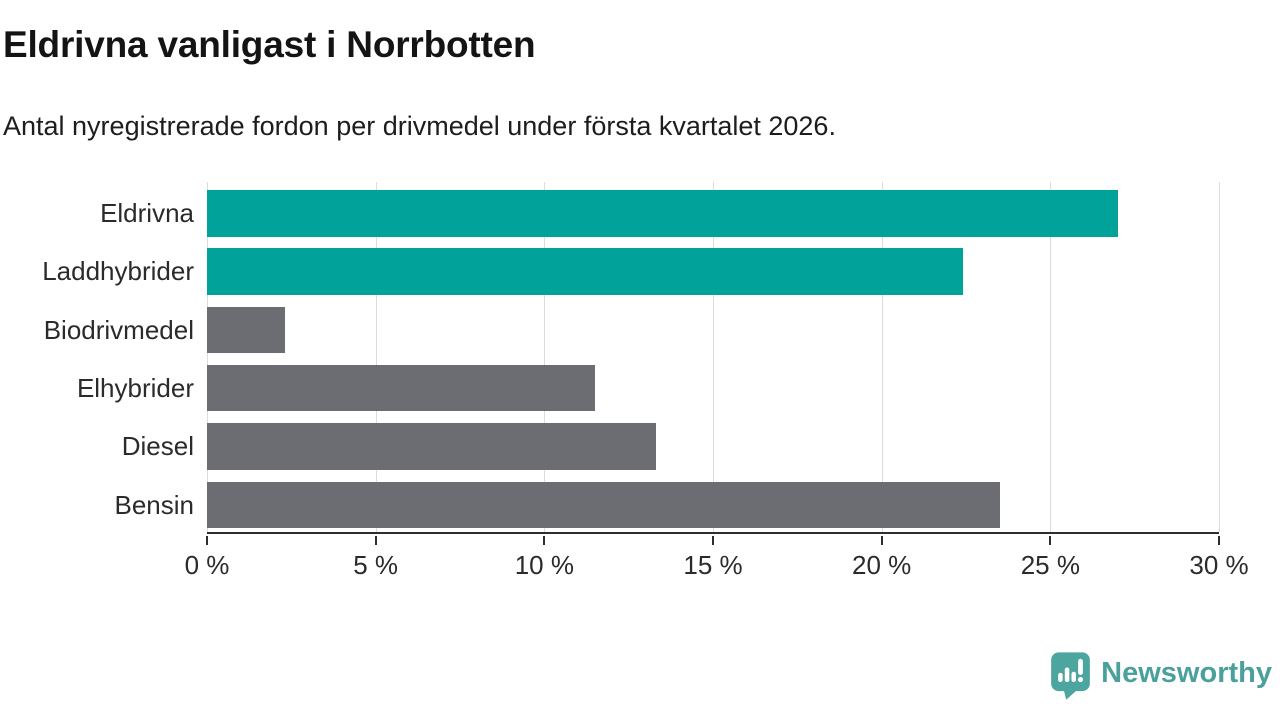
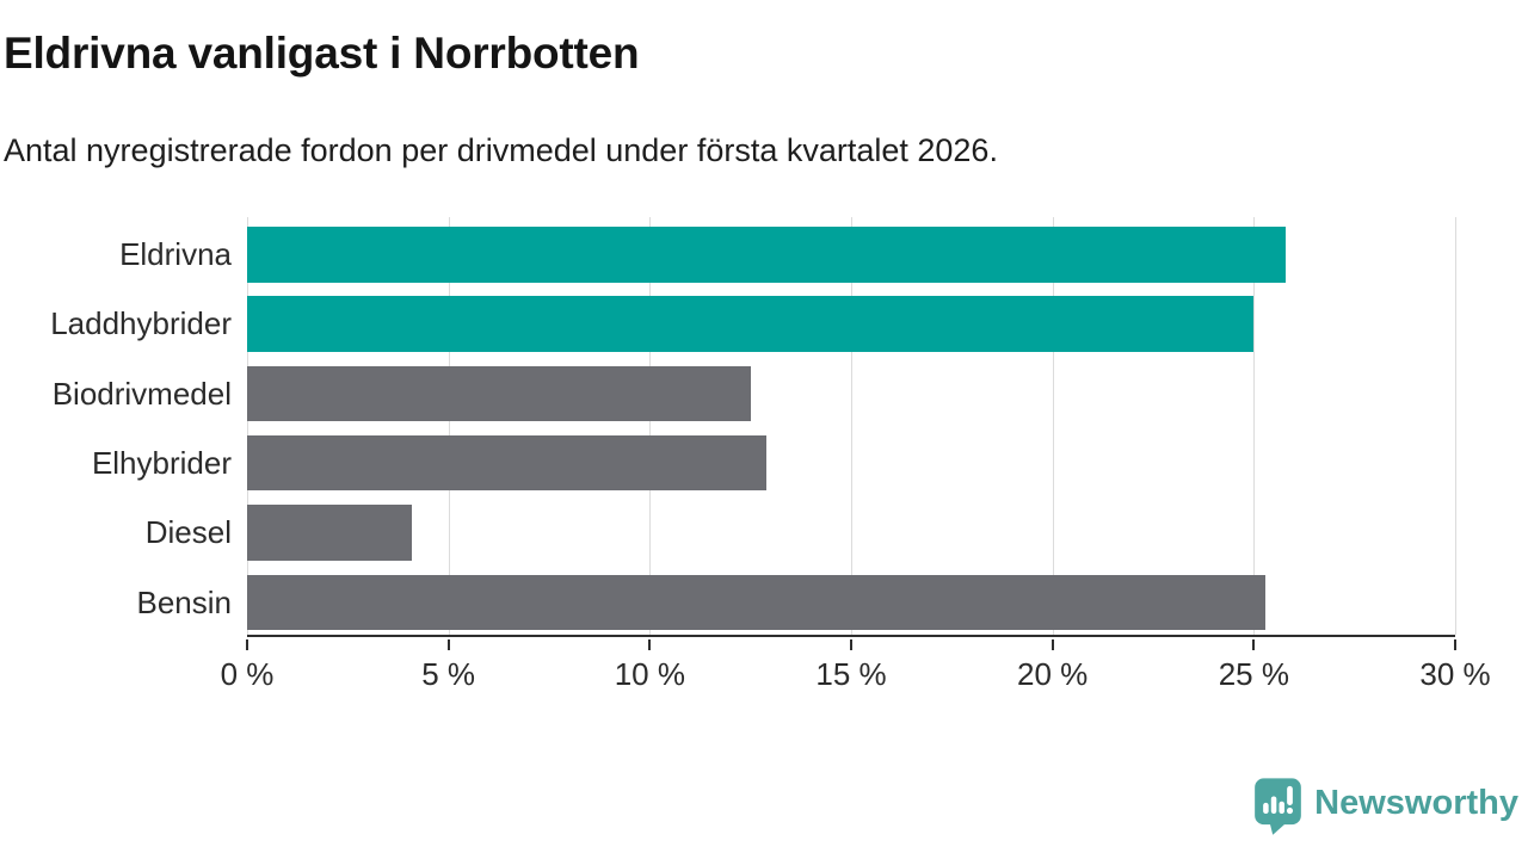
Eldrivna: 27.0% -> 25.8%
Laddhybrider: 22.4% -> 25.0%
Biodrivmedel: 2.3% -> 12.5%
Elhybrider: 11.5% -> 12.9%
Diesel: 13.3% -> 4.1%
Bensin: 23.5% -> 25.3%
